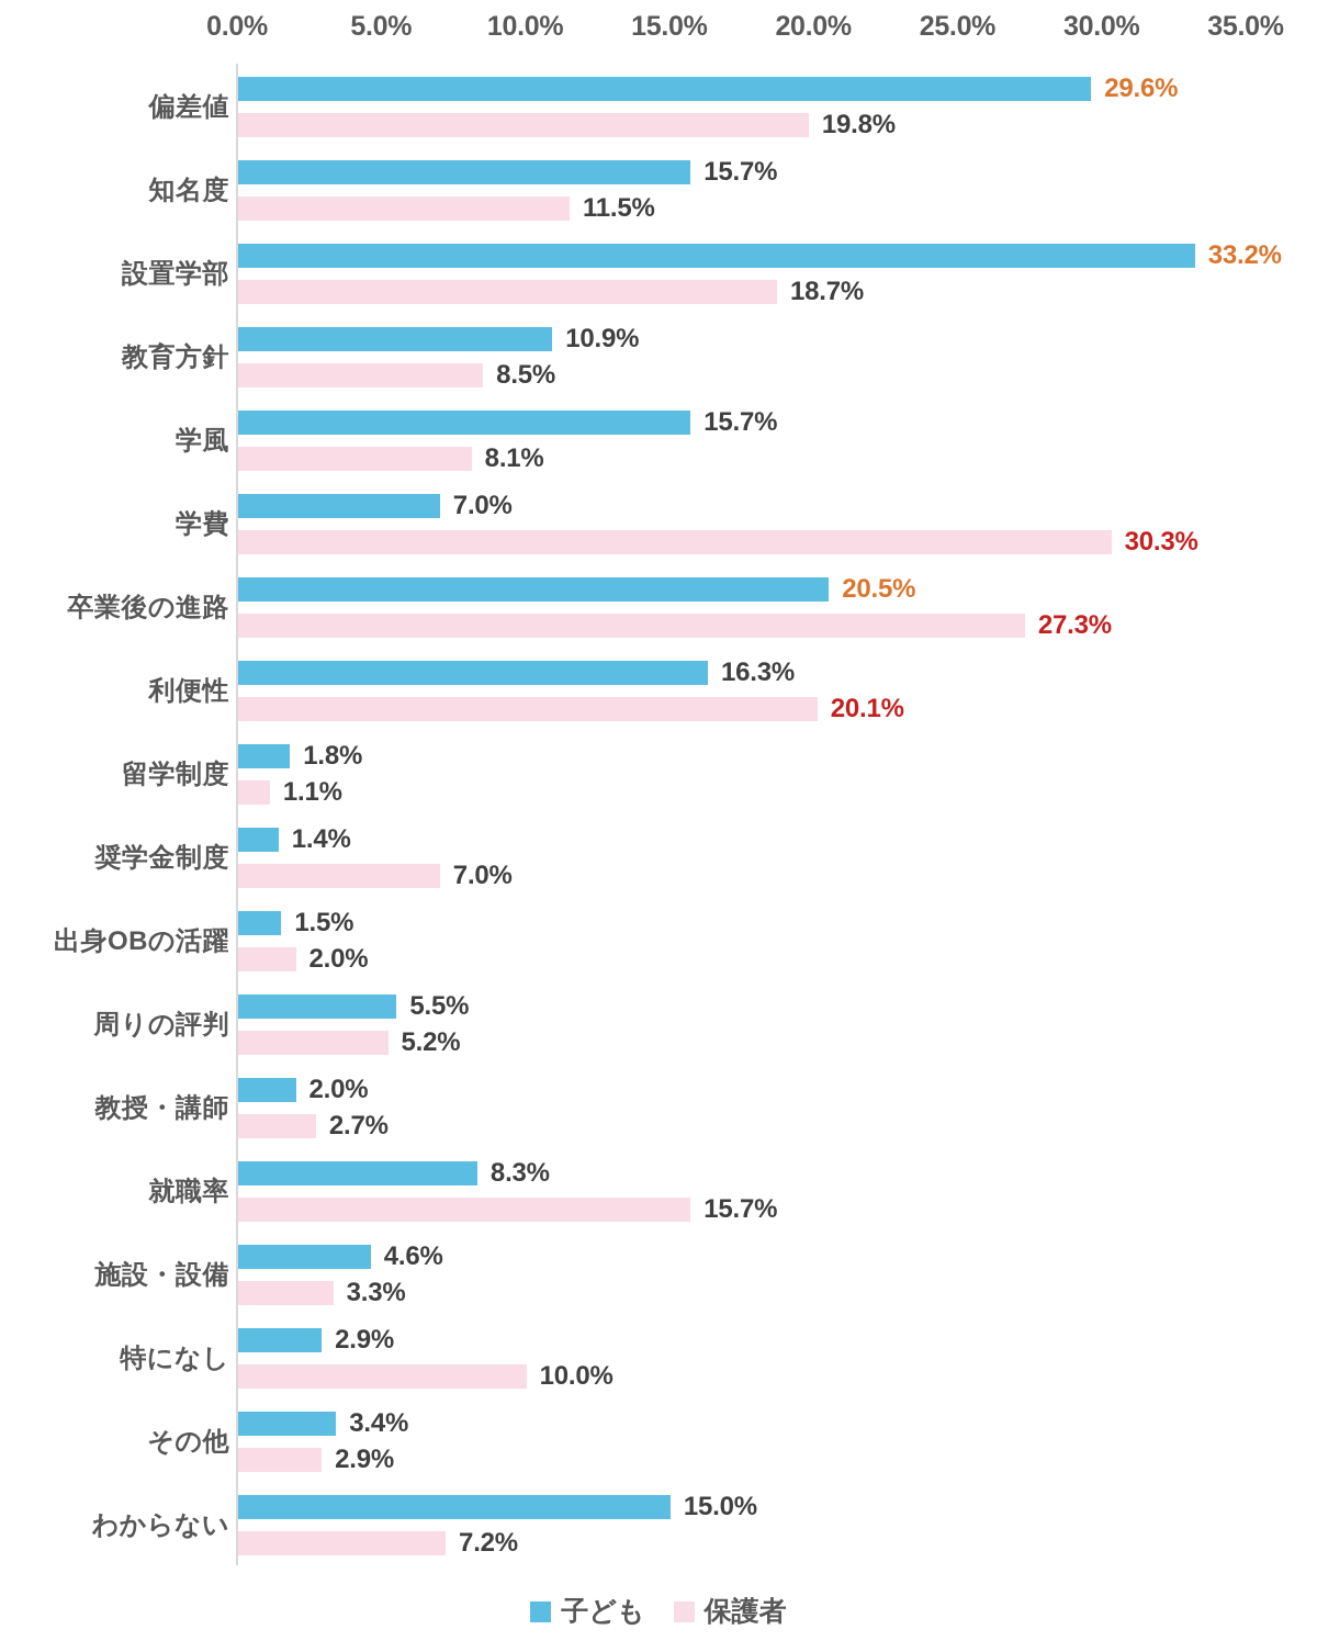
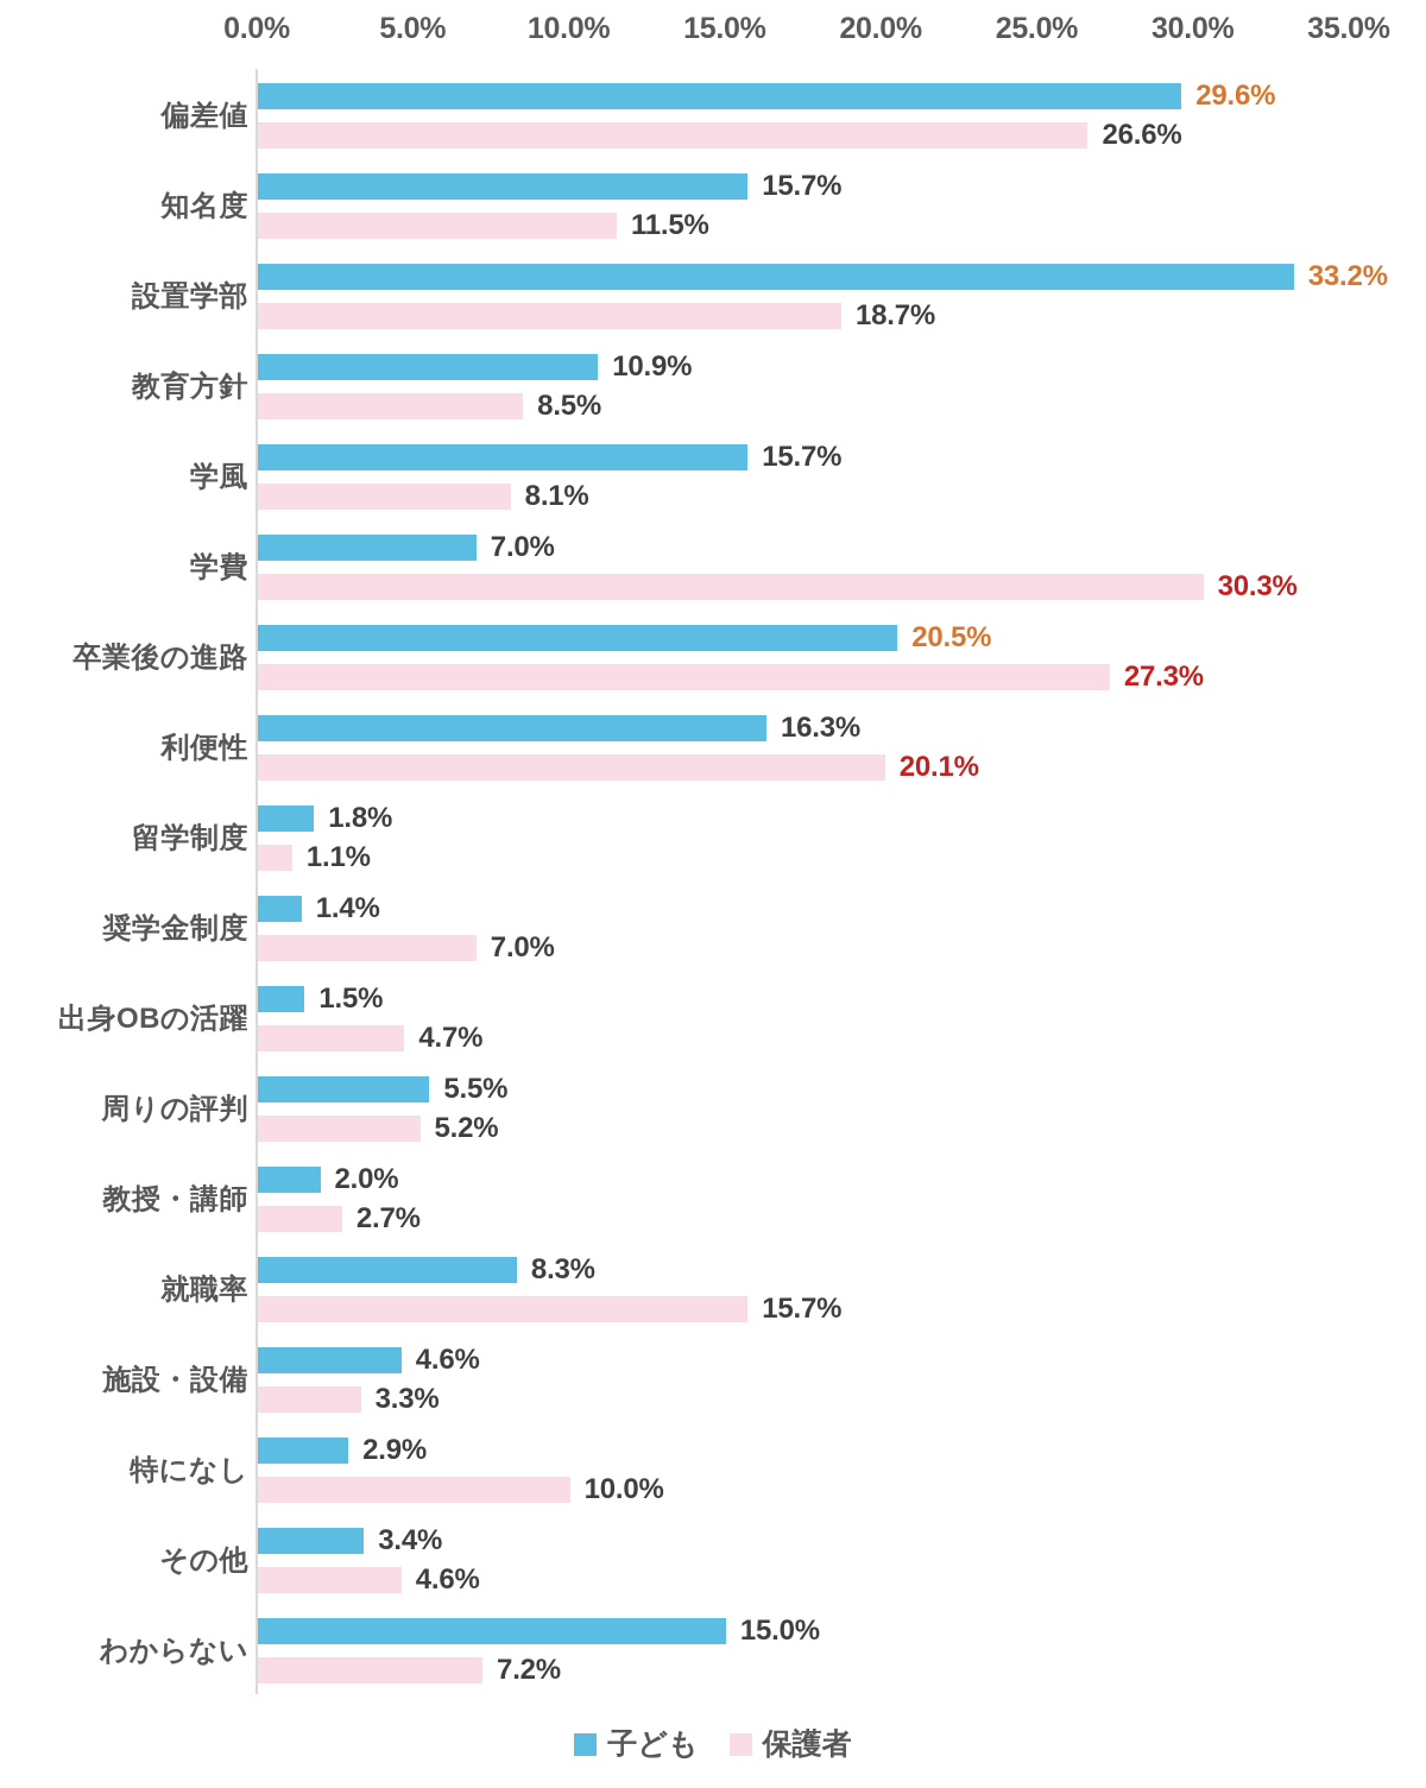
保護者/偏差値: 19.8% -> 26.6%
保護者/出身OBの活躍: 2.0% -> 4.7%
保護者/その他: 2.9% -> 4.6%
